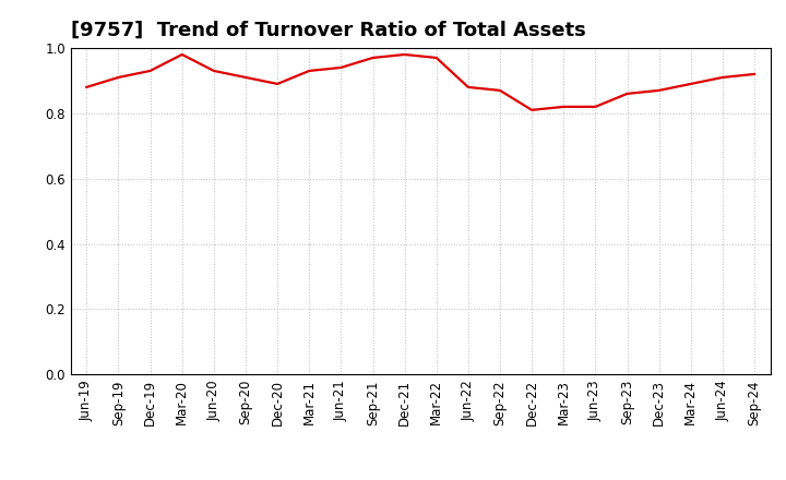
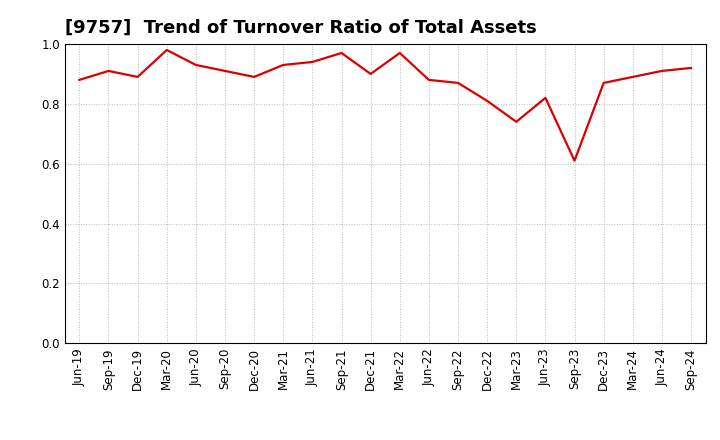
Dec-19: 0.93 -> 0.89
Dec-21: 0.98 -> 0.90
Mar-23: 0.82 -> 0.74
Sep-23: 0.86 -> 0.61
